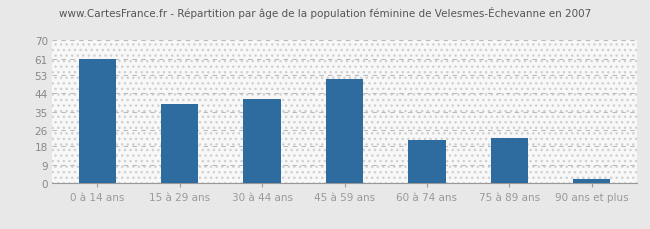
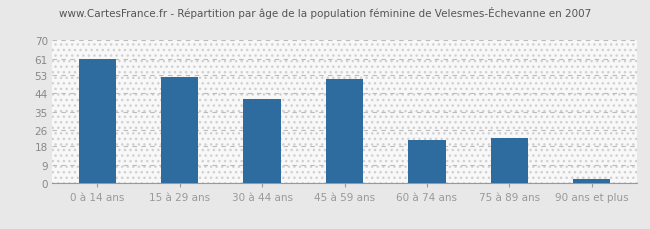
15 à 29 ans: 39 -> 52
